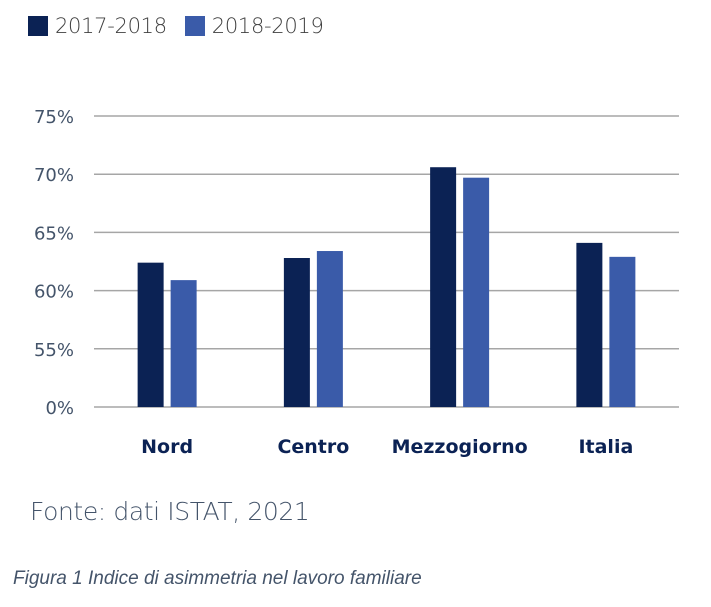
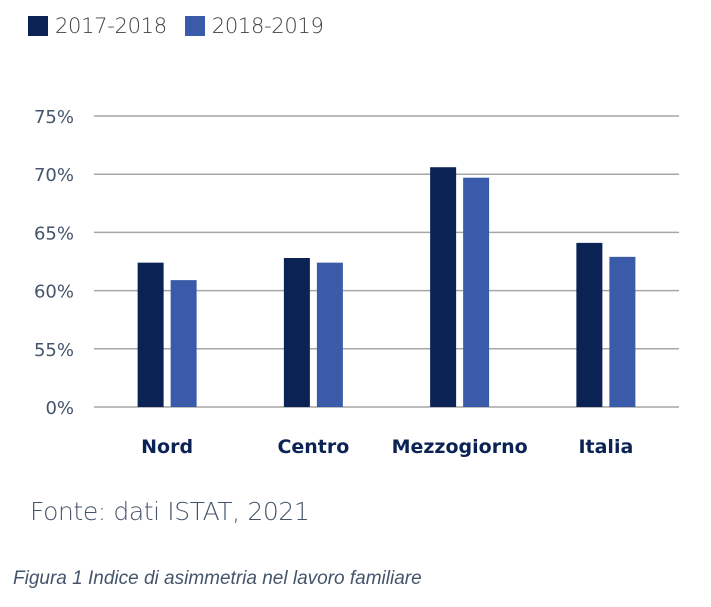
2018-2019/Centro: 63.4% -> 62.4%
